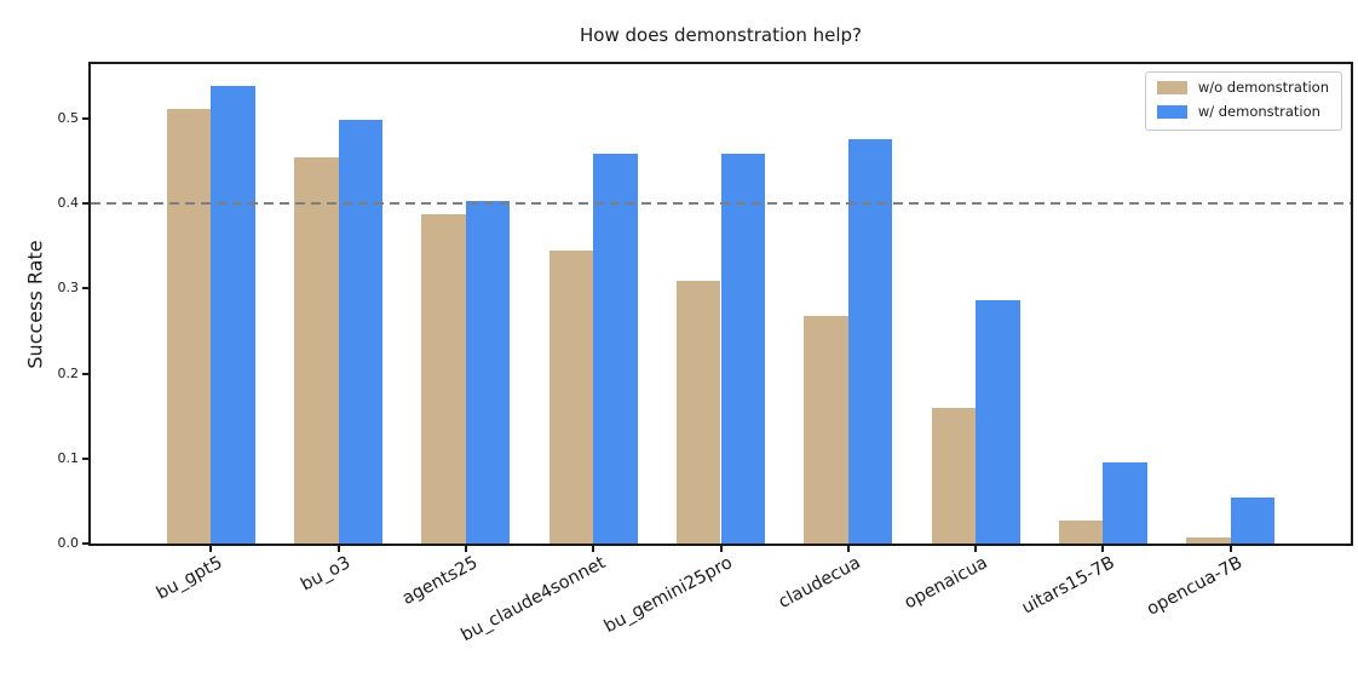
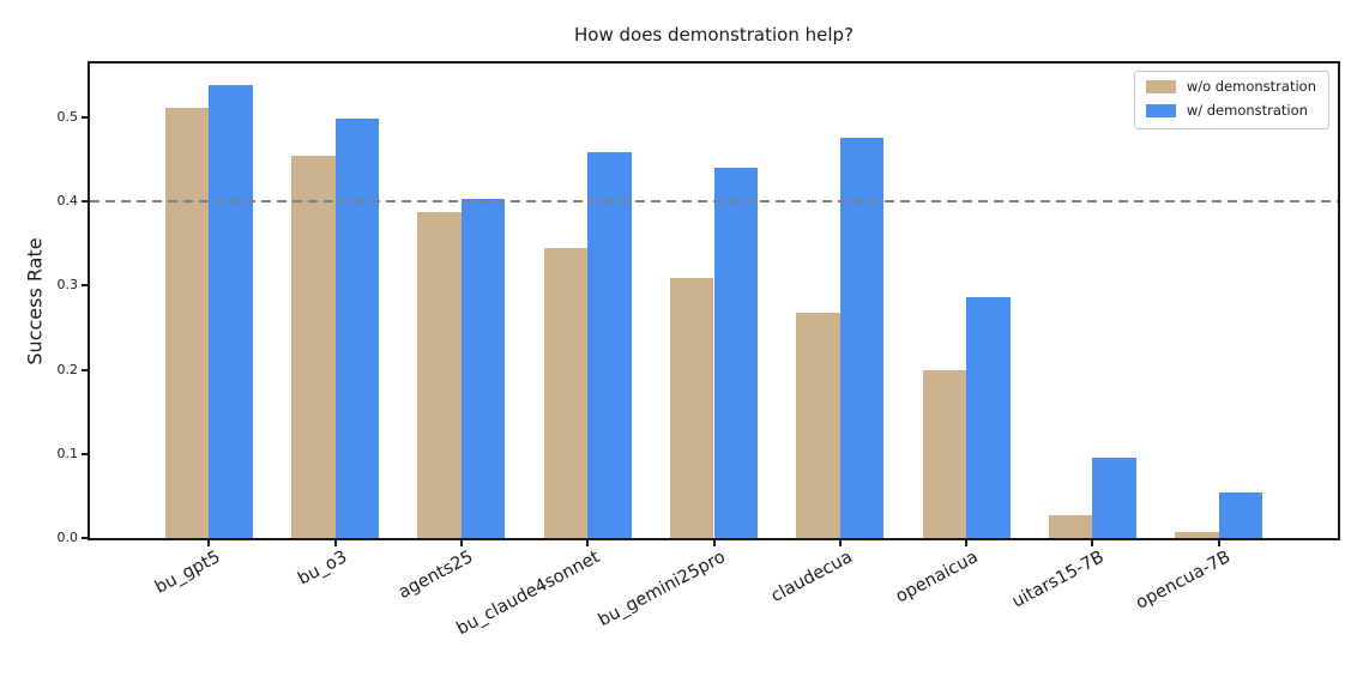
w/ demonstration/bu_gemini25pro: 0.46 -> 0.44
w/o demonstration/openaicua: 0.16 -> 0.20
